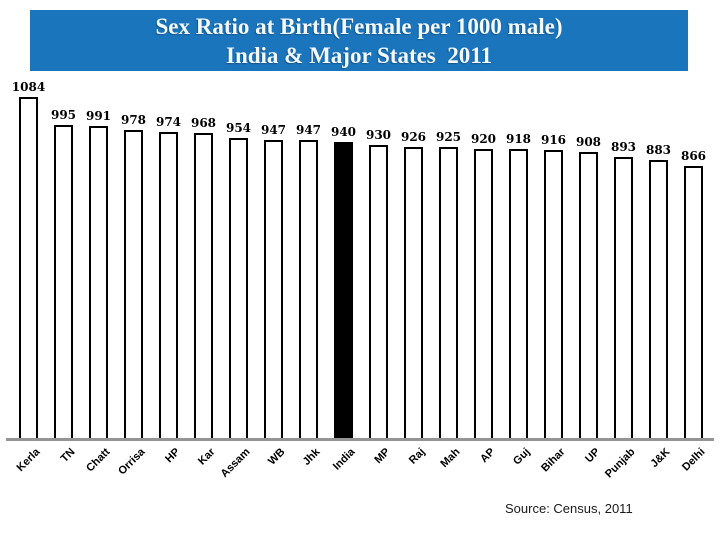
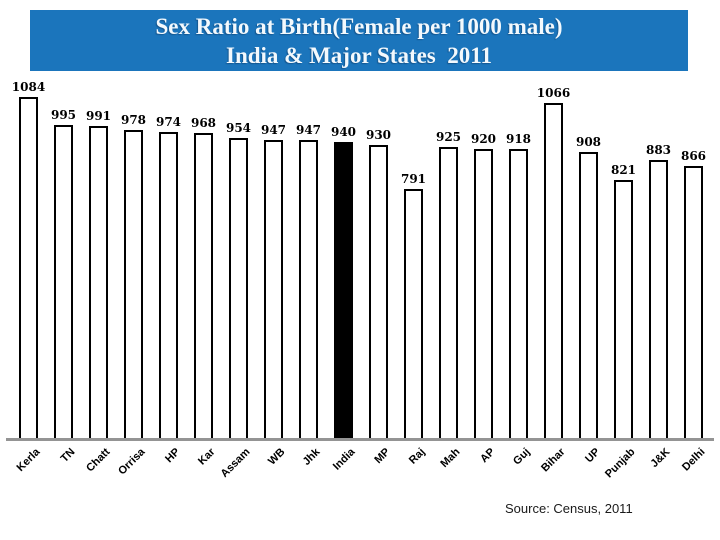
Raj: 926 -> 791
Bihar: 916 -> 1066
Punjab: 893 -> 821
